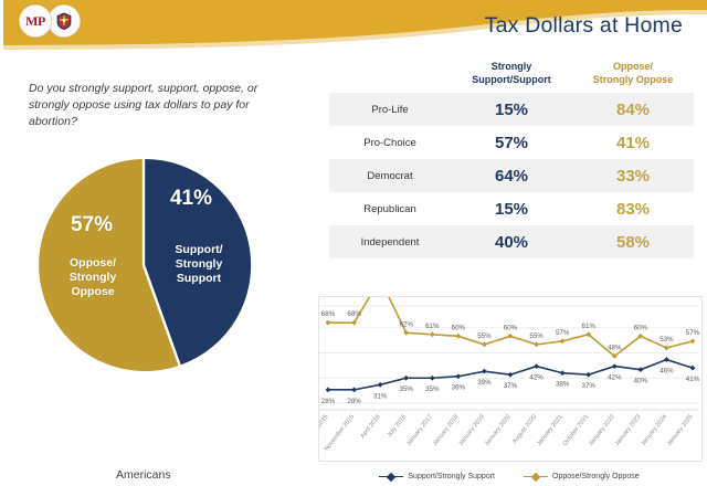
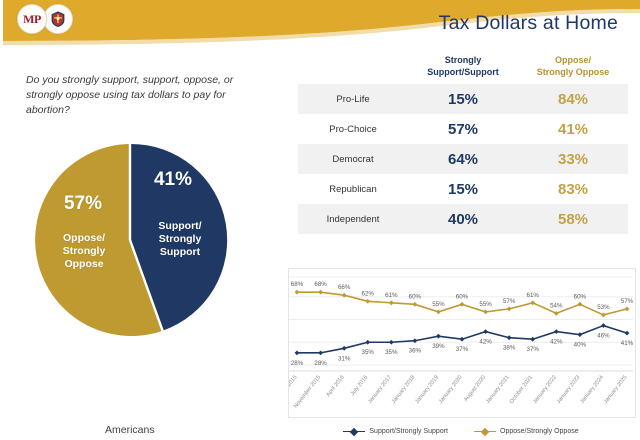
Oppose/Strongly Oppose/April 2016: 94% -> 66%
Oppose/Strongly Oppose/January 2022: 48% -> 54%
